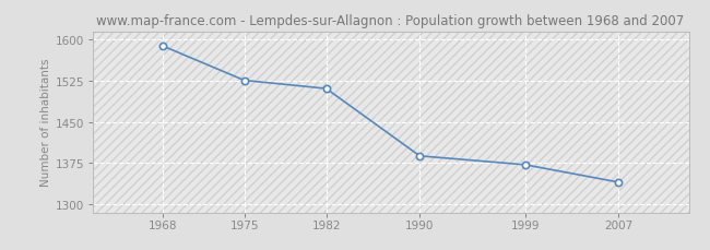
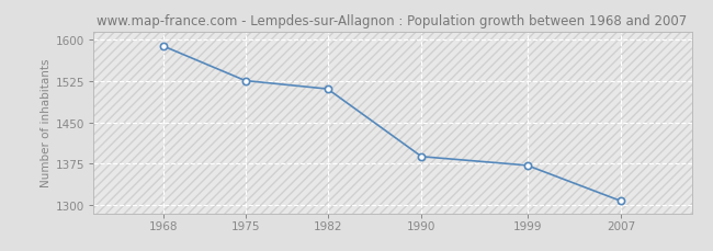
2007: 1340 -> 1307
